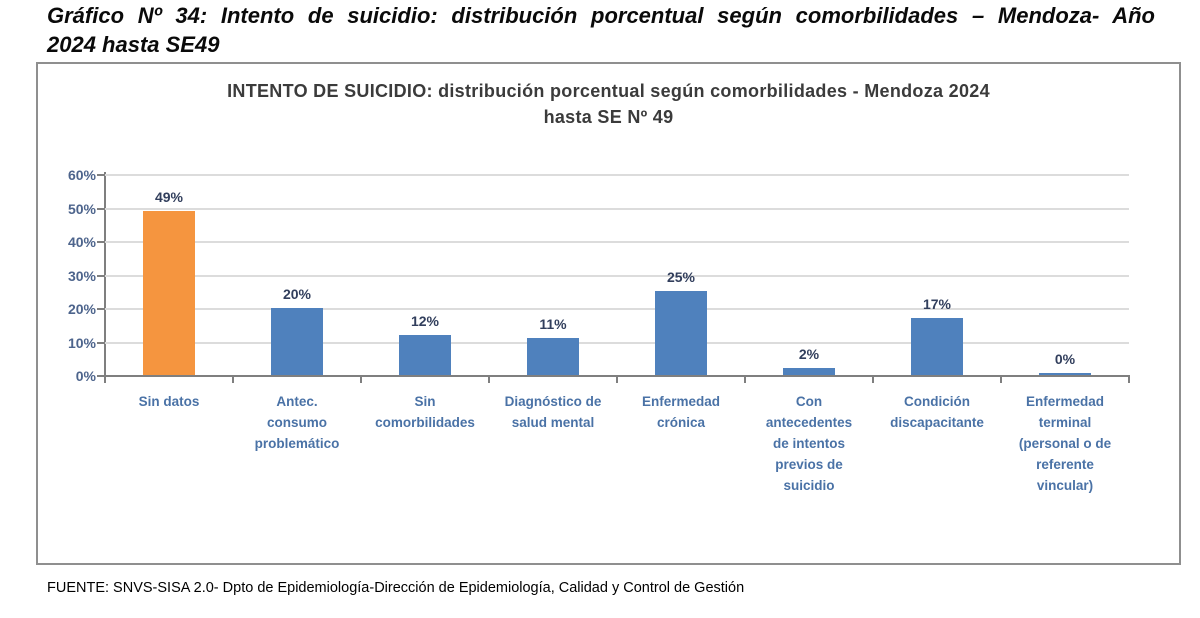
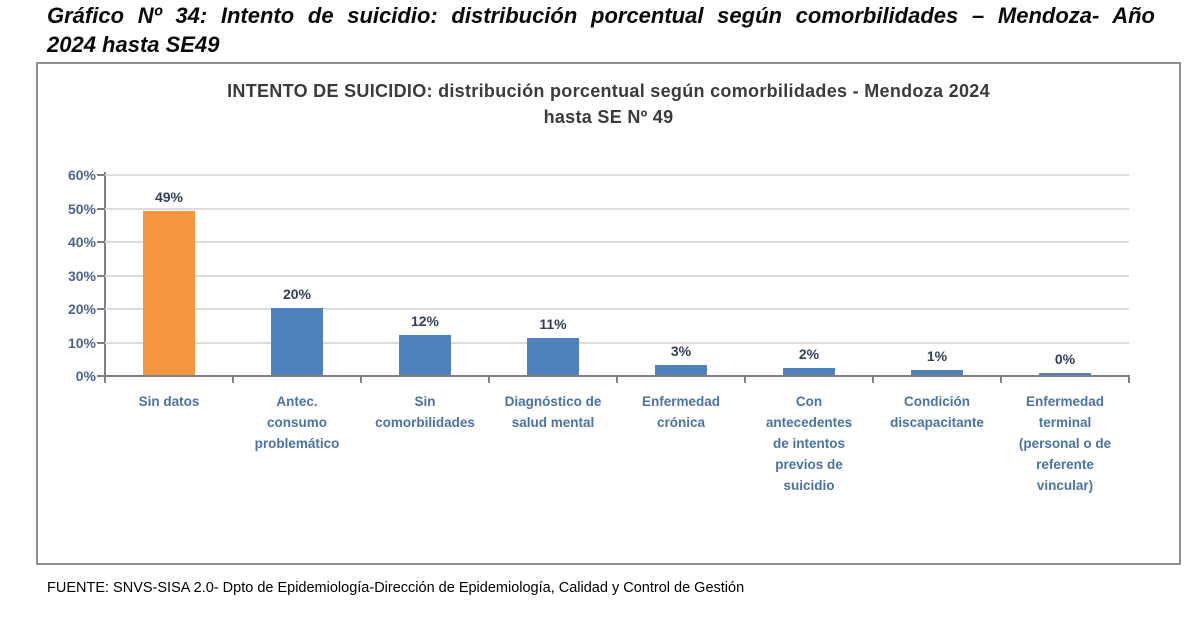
Enfermedad crónica: 25% -> 3%
Condición discapacitante: 17% -> 1%
